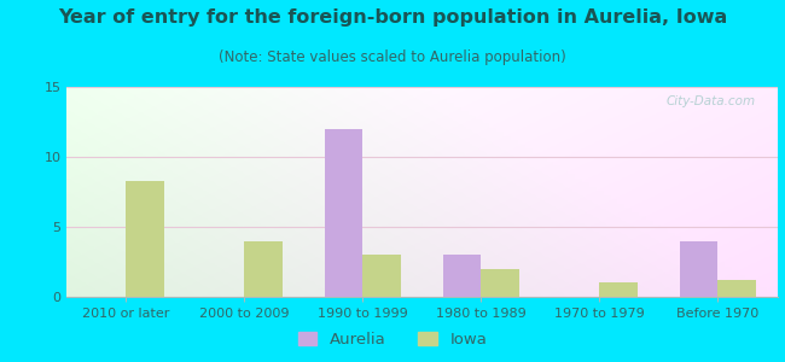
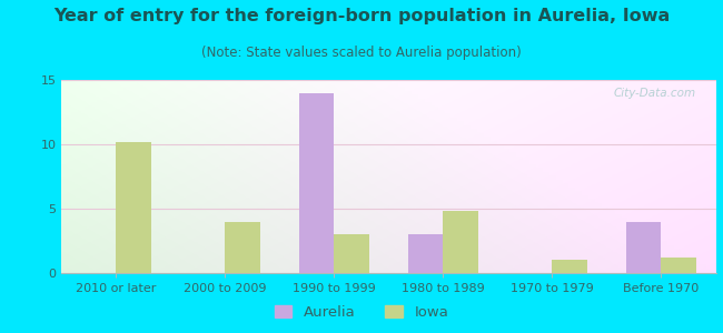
Iowa/2010 or later: 8.3 -> 10.2
Aurelia/1990 to 1999: 12 -> 14
Iowa/1980 to 1989: 2.0 -> 4.8
